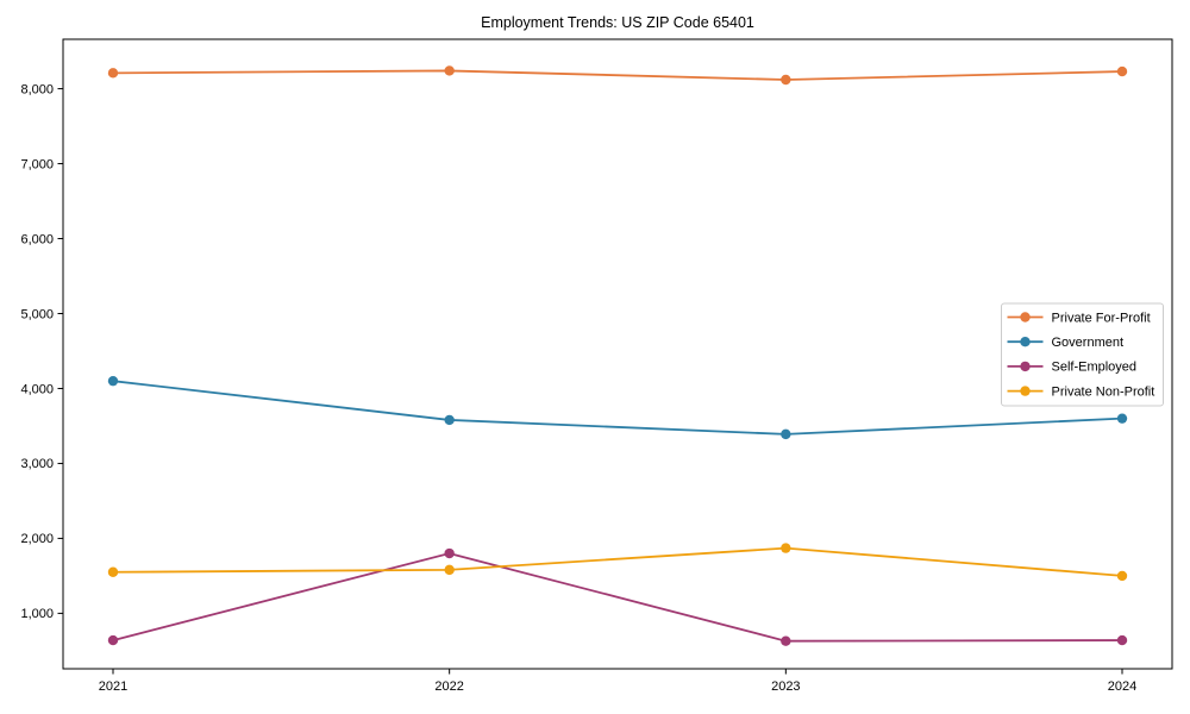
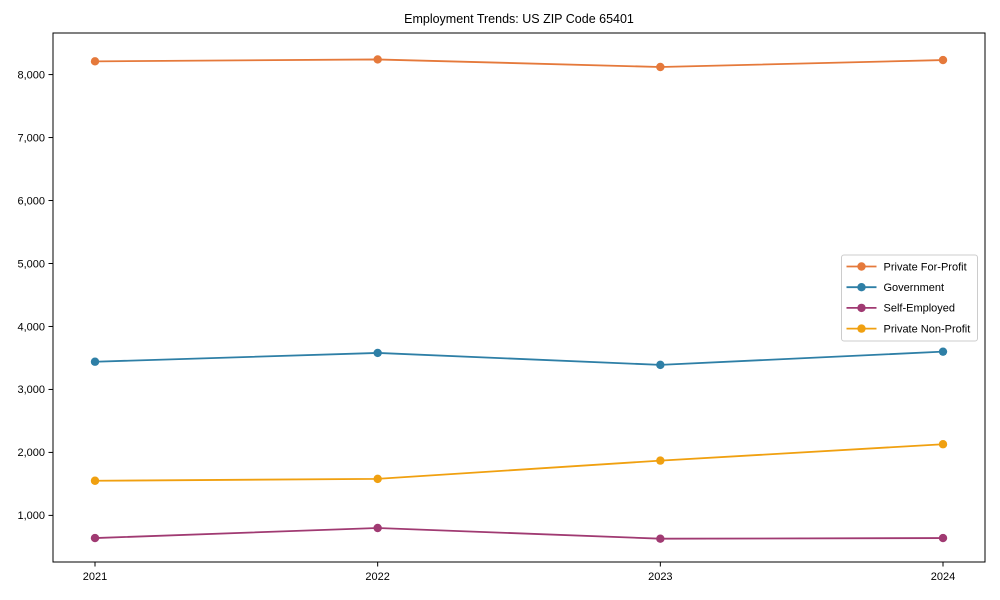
Government/2021: 4100 -> 3400
Self-Employed/2022: 1800 -> 800
Private Non-Profit/2024: 1500 -> 2100
